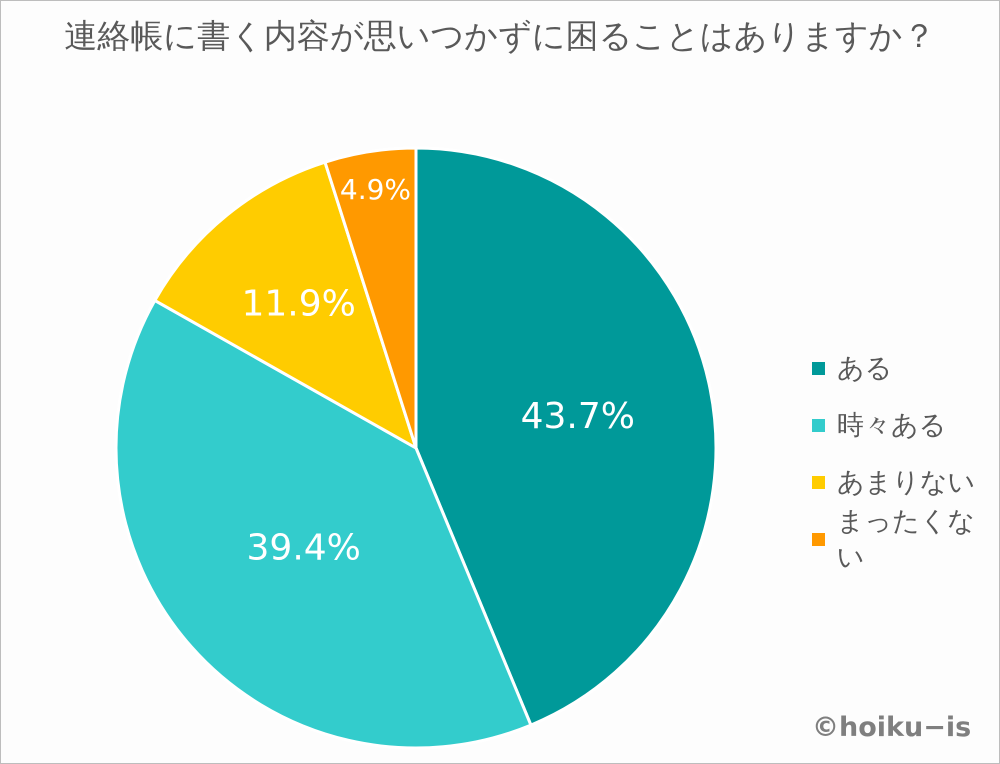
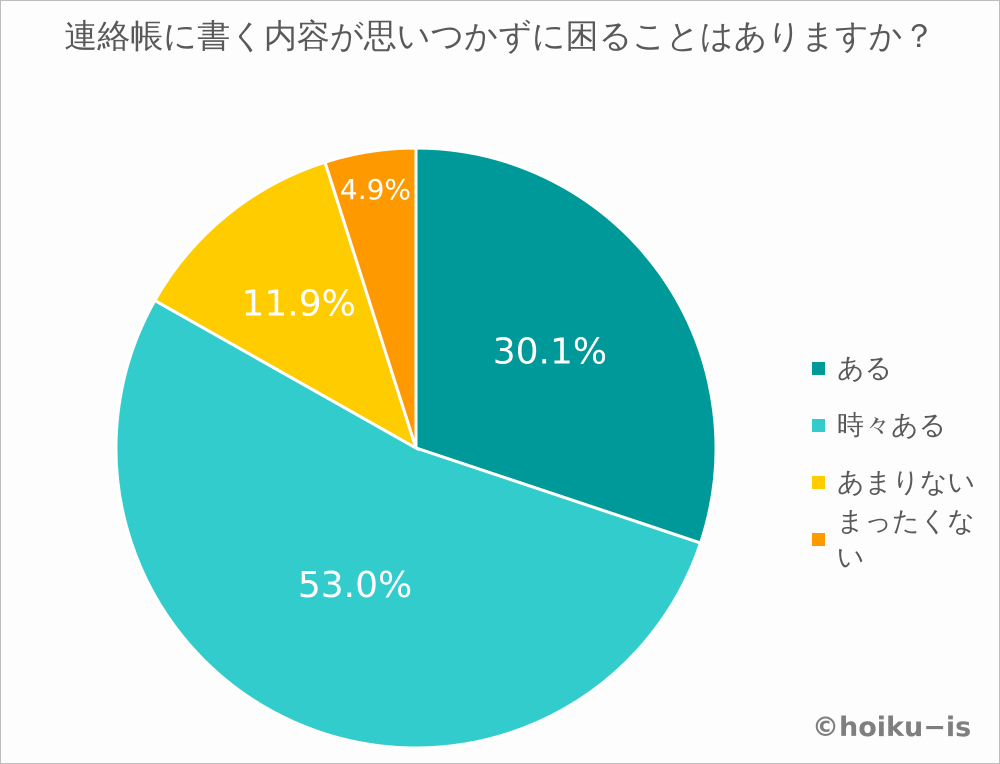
ある: 43.7% -> 30.1%
時々ある: 39.4% -> 53.0%
